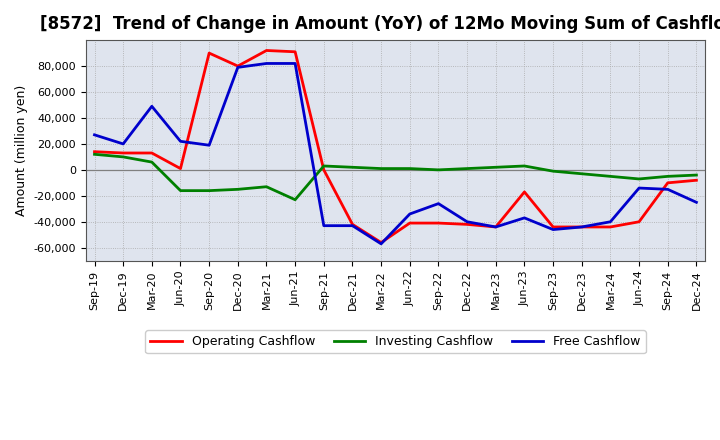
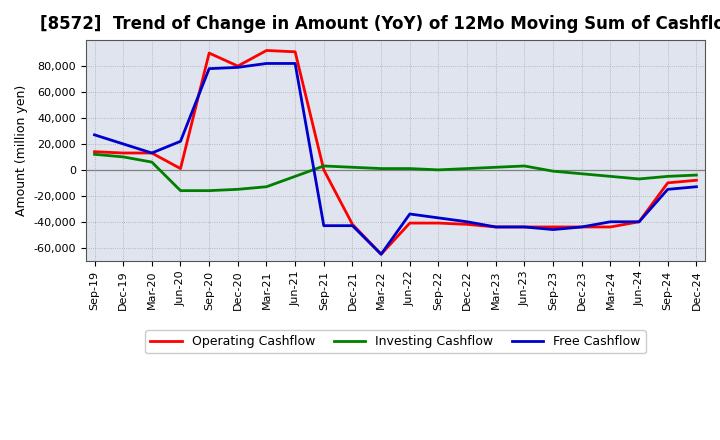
Free Cashflow/Mar-20: 49,000 -> 13,000
Free Cashflow/Sep-20: 19,000 -> 78,000
Investing Cashflow/Jun-21: -23,000 -> -5,000
Operating Cashflow/Mar-22: -56,000 -> -65,000
Free Cashflow/Mar-22: -57,000 -> -65,000
Free Cashflow/Sep-22: -26,000 -> -37,000
Operating Cashflow/Jun-23: -17,000 -> -44,000
Free Cashflow/Jun-23: -37,000 -> -44,000
Free Cashflow/Jun-24: -14,000 -> -40,000
Free Cashflow/Dec-24: -25,000 -> -13,000
